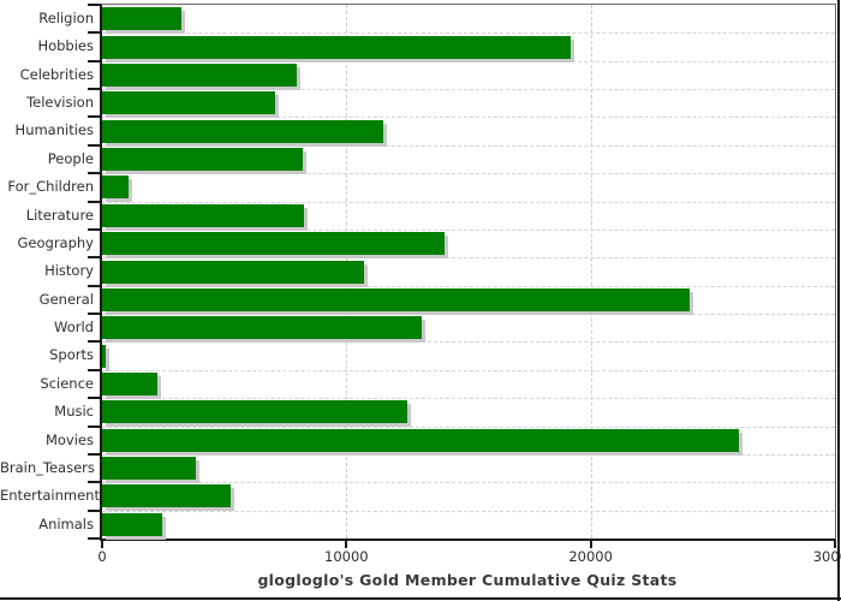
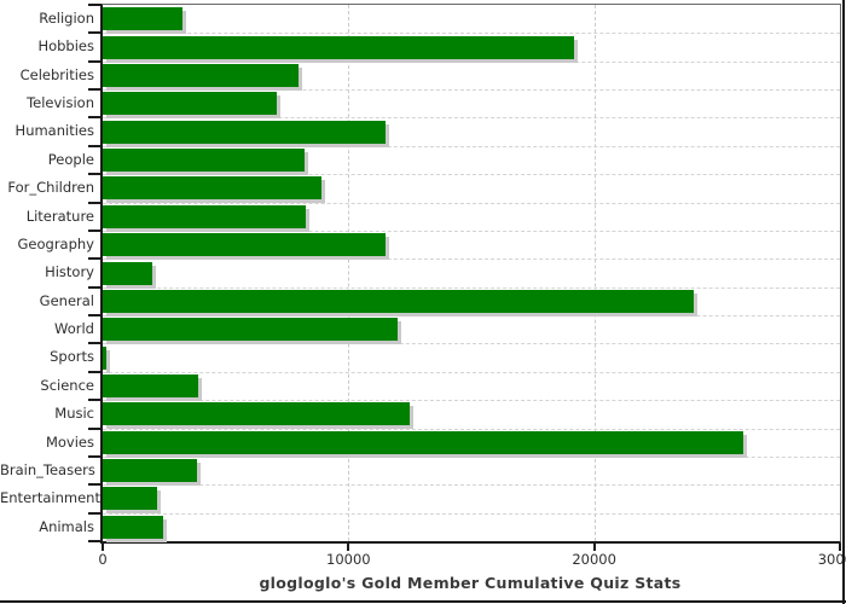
For_Children: 1100 -> 8900
Geography: 14000 -> 11500
History: 10700 -> 2000
World: 13100 -> 12000
Science: 2300 -> 3900
Entertainment: 5300 -> 2200
